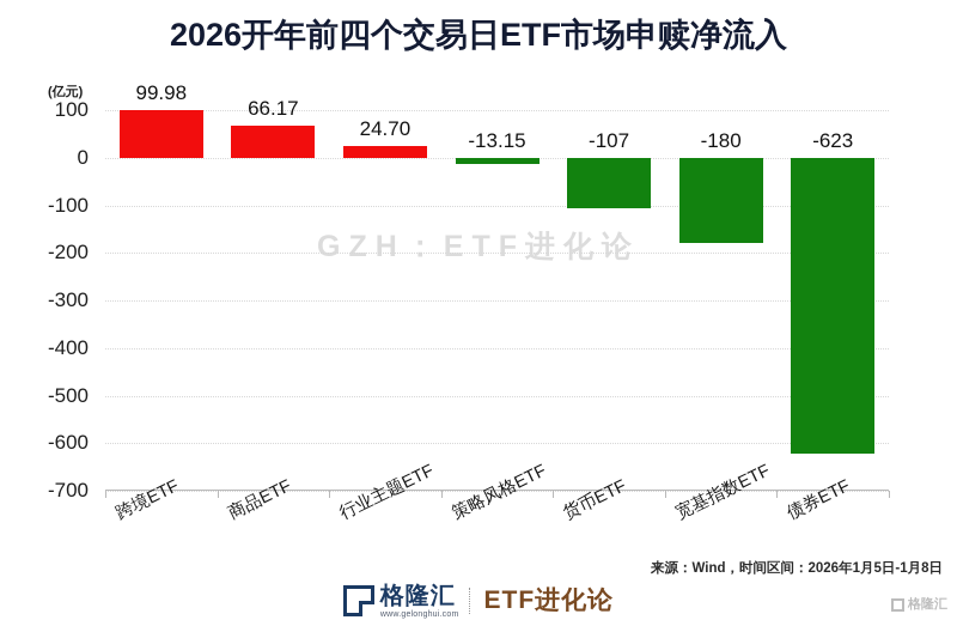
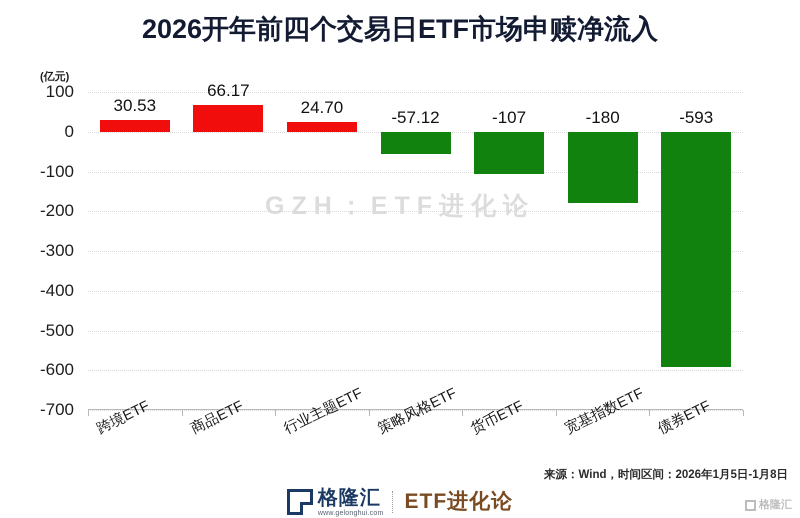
跨境ETF: 99.98 -> 30.53
策略风格ETF: -13.15 -> -57.12
债券ETF: -623 -> -593
